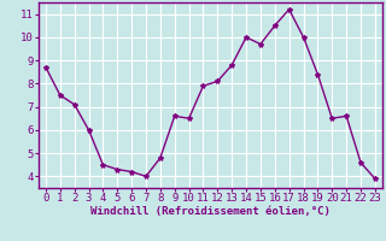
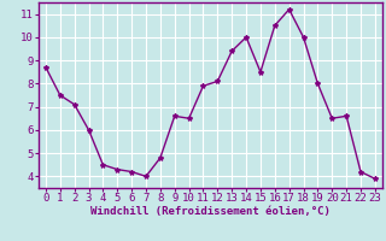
13: 8.8 -> 9.4
15: 9.7 -> 8.5
19: 8.4 -> 8.0
22: 4.6 -> 4.2
